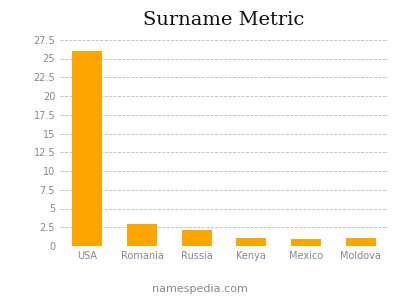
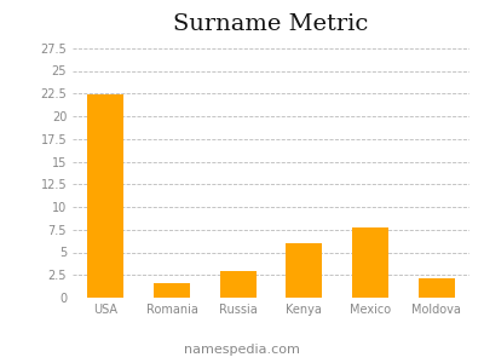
USA: 26.0 -> 22.4
Romania: 3.0 -> 1.6
Russia: 2.1 -> 3.0
Kenya: 1.1 -> 6.0
Mexico: 1.0 -> 7.8
Moldova: 1.1 -> 2.2
